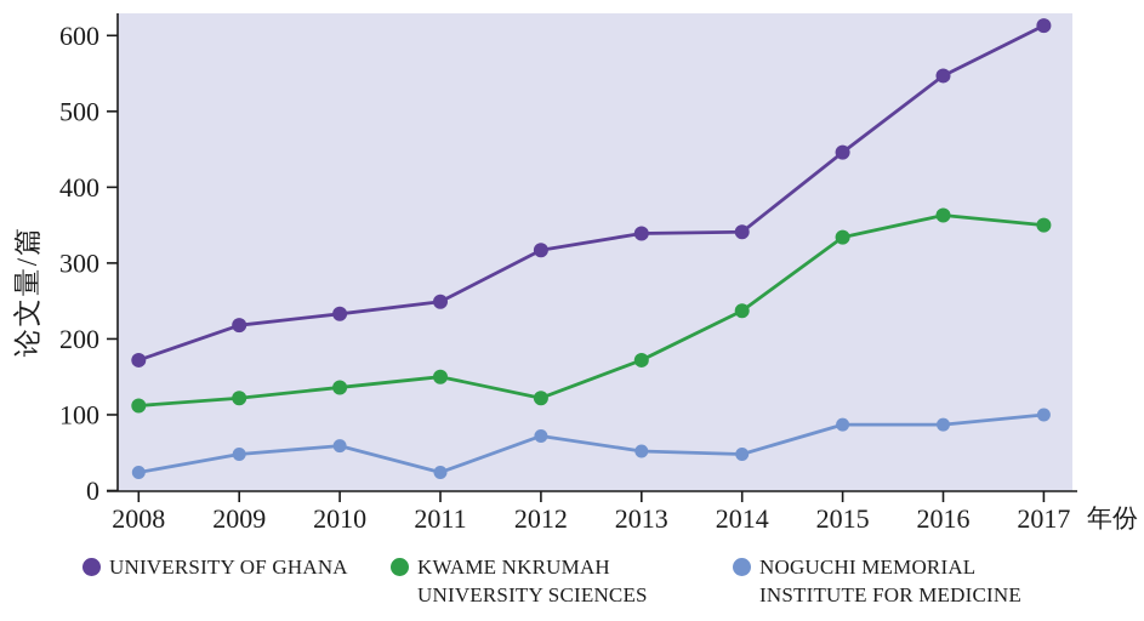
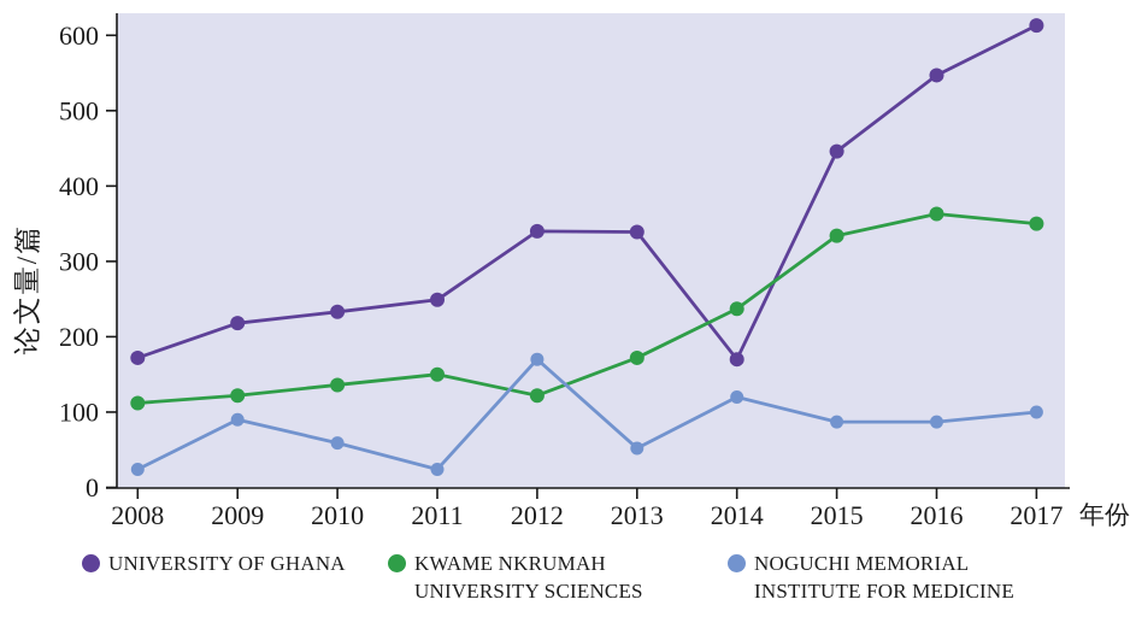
NOGUCHI MEMORIAL INSTITUTE FOR MEDICINE/2009: 50 -> 90
UNIVERSITY OF GHANA/2012: 320 -> 340
NOGUCHI MEMORIAL INSTITUTE FOR MEDICINE/2012: 70 -> 170
UNIVERSITY OF GHANA/2014: 340 -> 170
NOGUCHI MEMORIAL INSTITUTE FOR MEDICINE/2014: 50 -> 120
